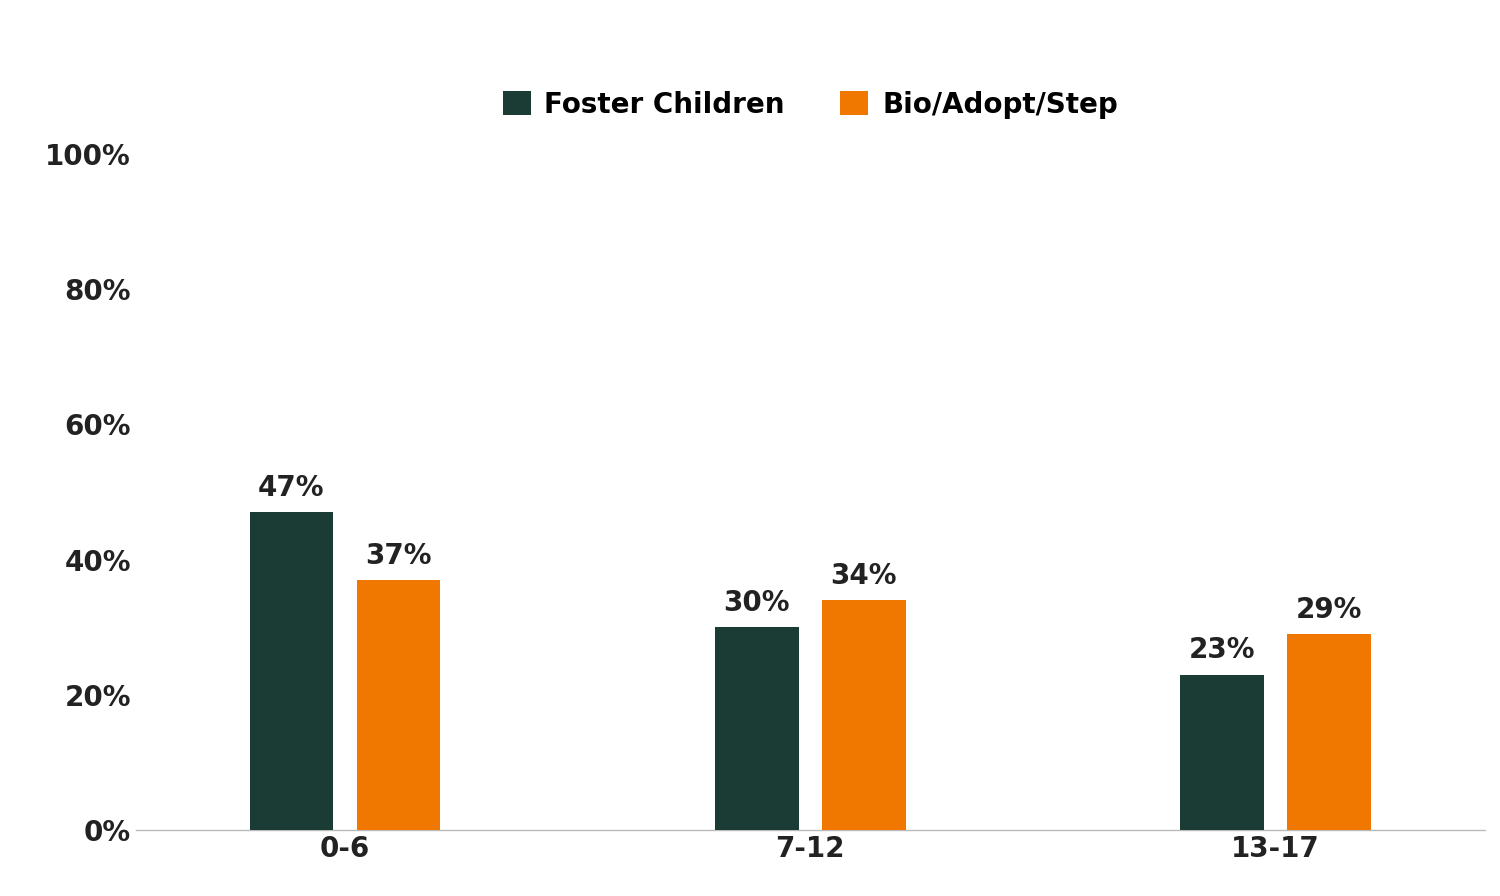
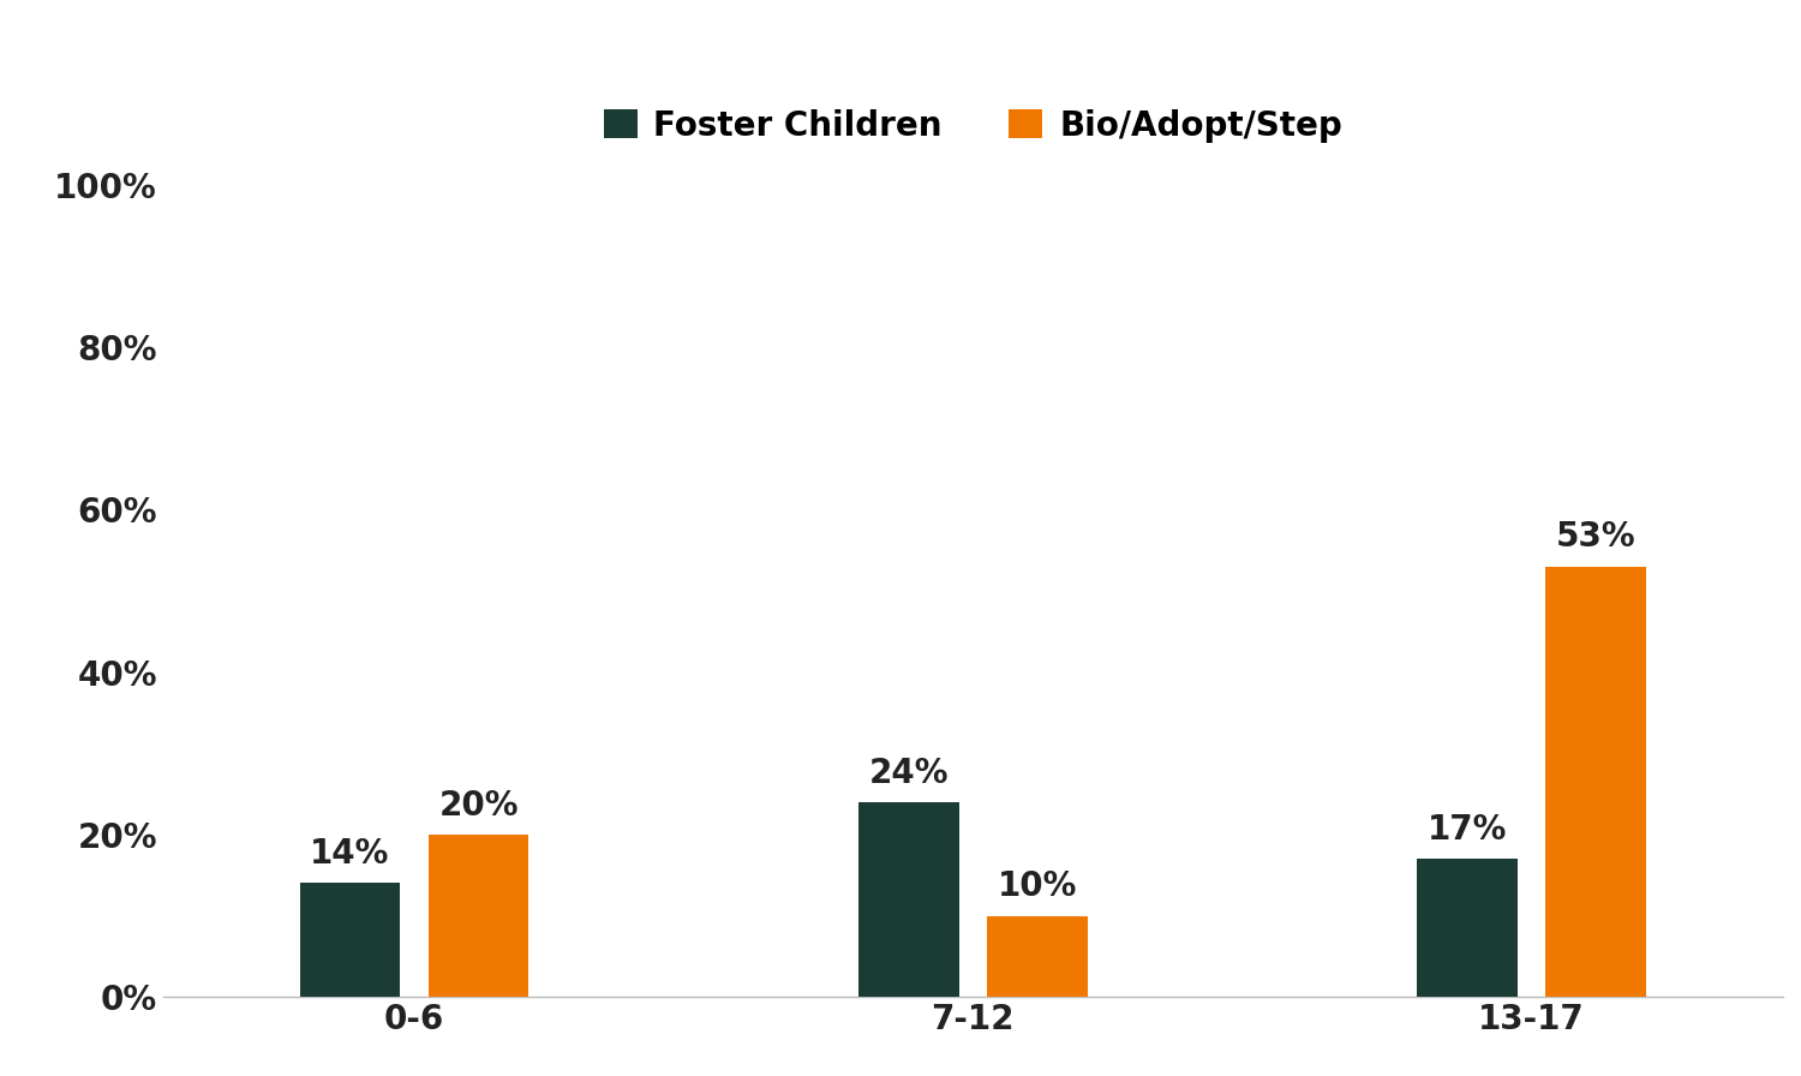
Foster Children/0-6: 47% -> 14%
Bio/Adopt/Step/0-6: 37% -> 20%
Foster Children/7-12: 30% -> 24%
Bio/Adopt/Step/7-12: 34% -> 10%
Foster Children/13-17: 23% -> 17%
Bio/Adopt/Step/13-17: 29% -> 53%
